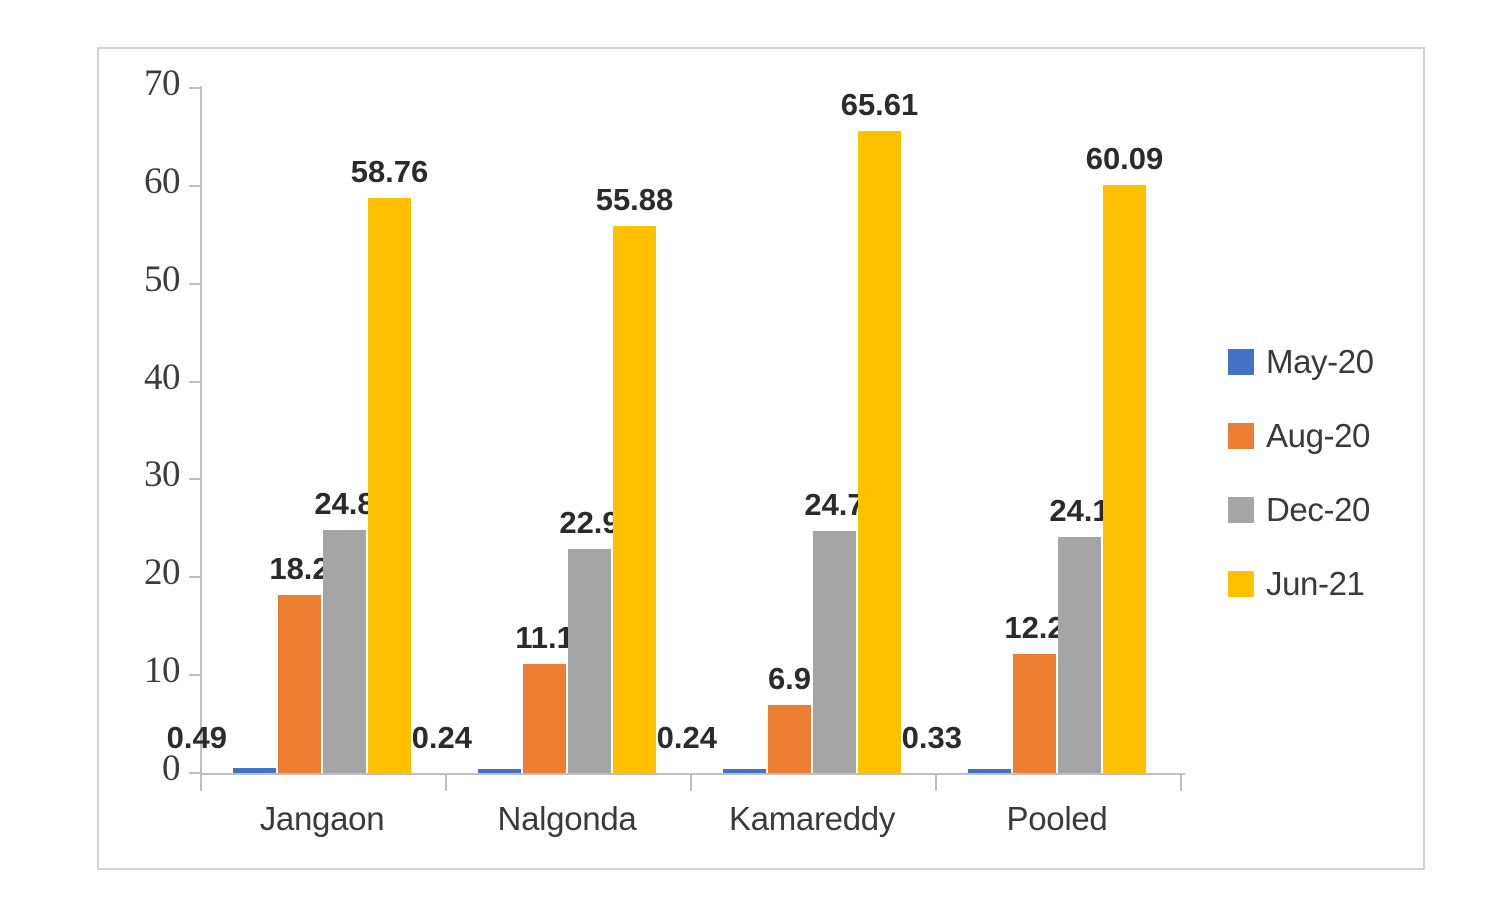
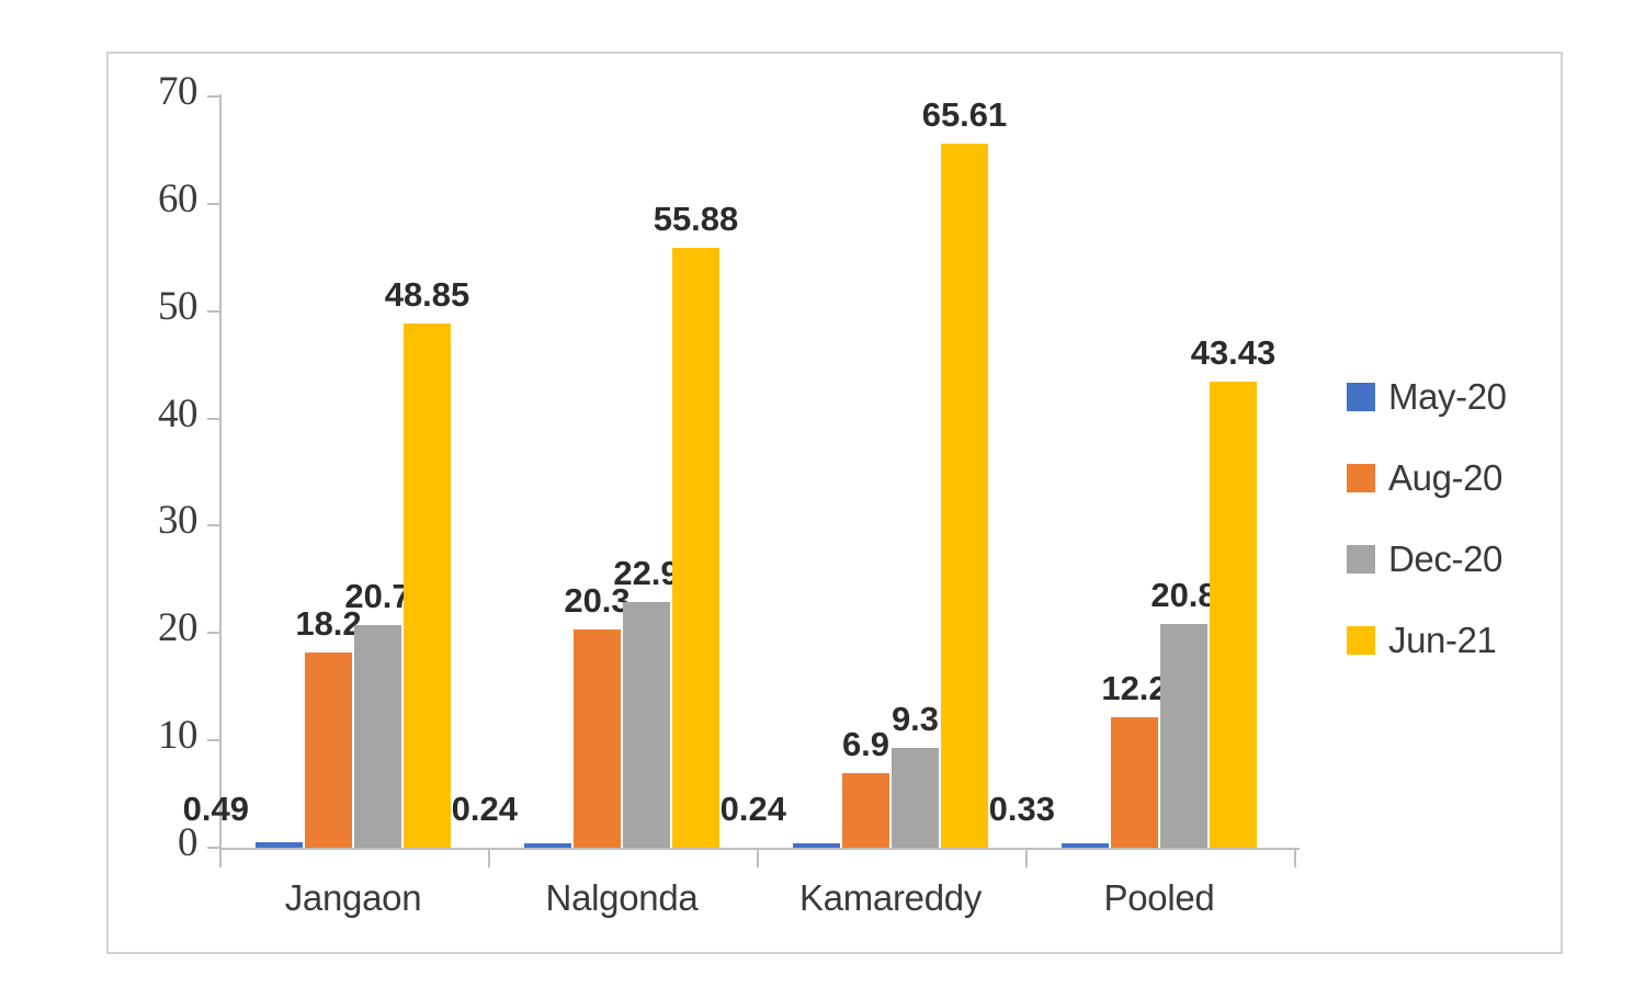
Dec-20/Jangaon: 24.8 -> 20.7
Jun-21/Jangaon: 58.76 -> 48.85
Aug-20/Nalgonda: 11.1 -> 20.3
Dec-20/Kamareddy: 24.7 -> 9.3
Dec-20/Pooled: 24.1 -> 20.8
Jun-21/Pooled: 60.09 -> 43.43
